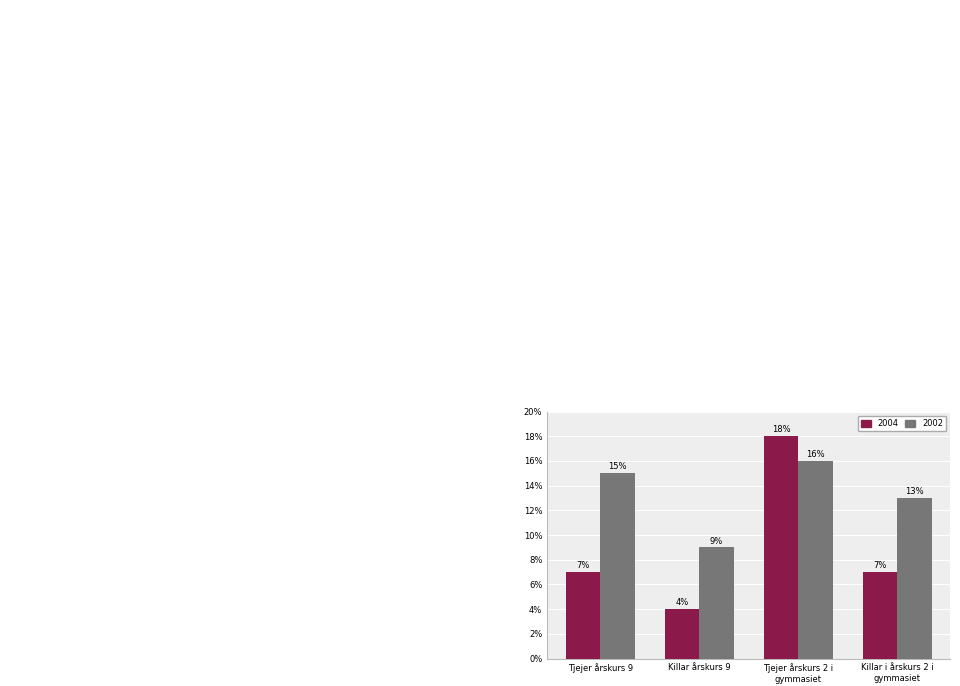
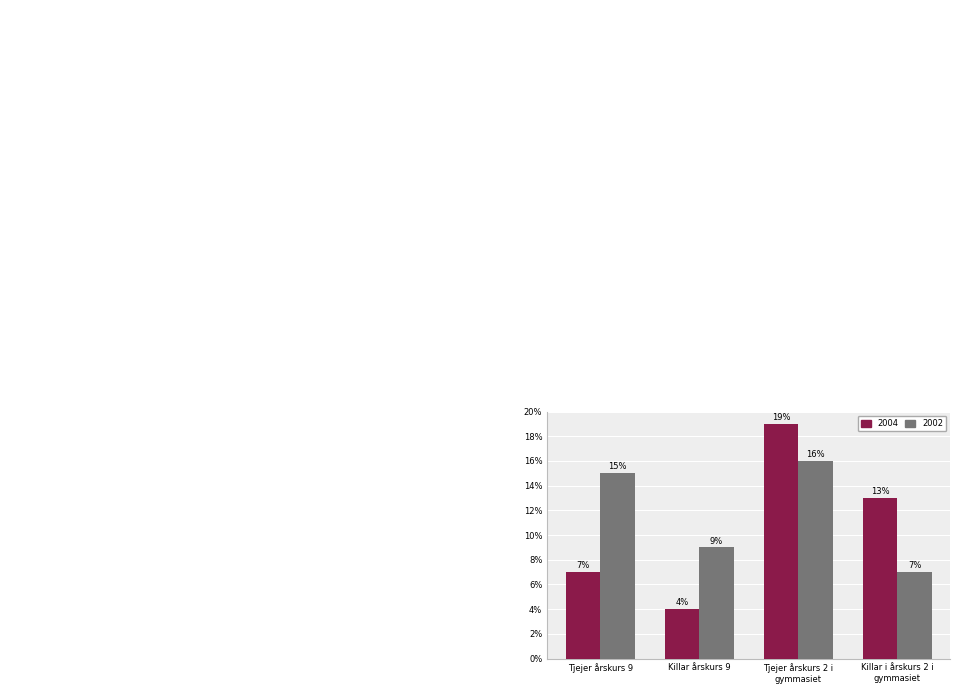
2004/Tjejer årskurs 2 i gymmasiet: 18% -> 19%
2004/Killar i årskurs 2 i gymmasiet: 7% -> 13%
2002/Killar i årskurs 2 i gymmasiet: 13% -> 7%
